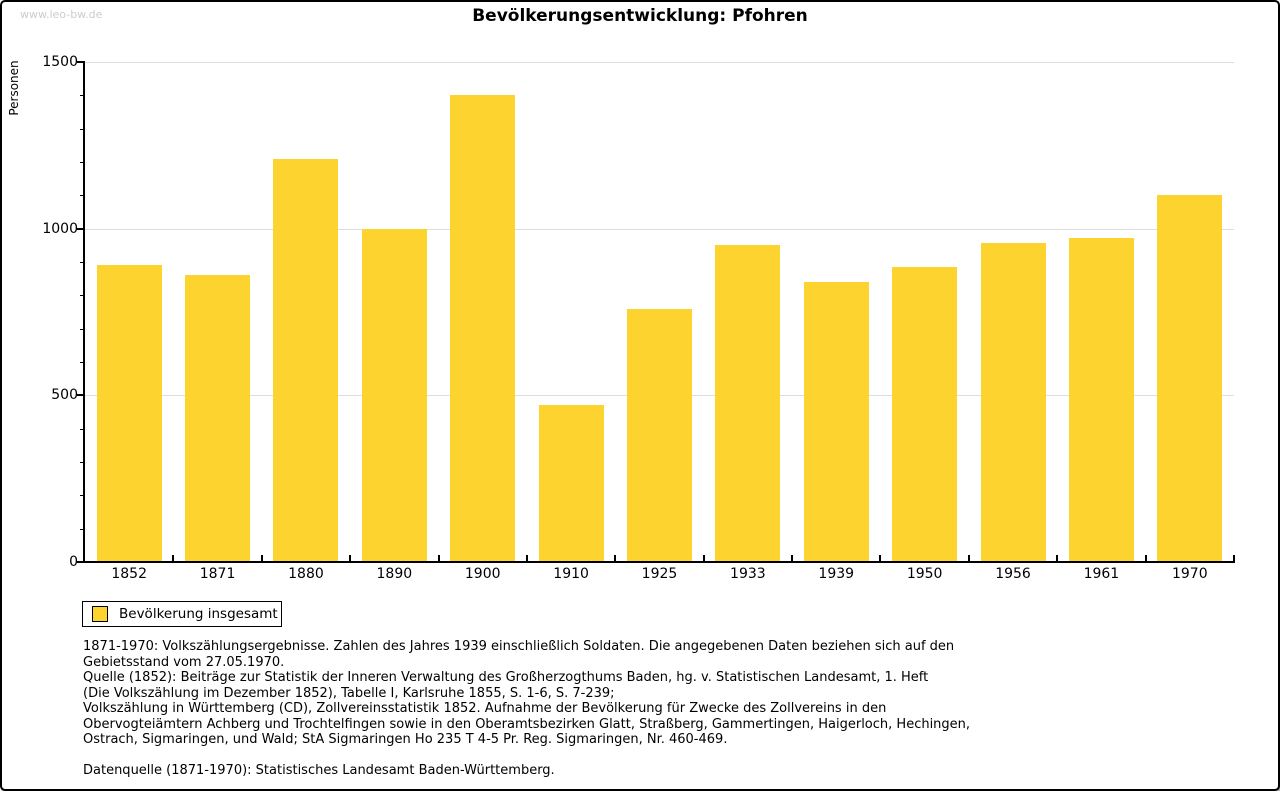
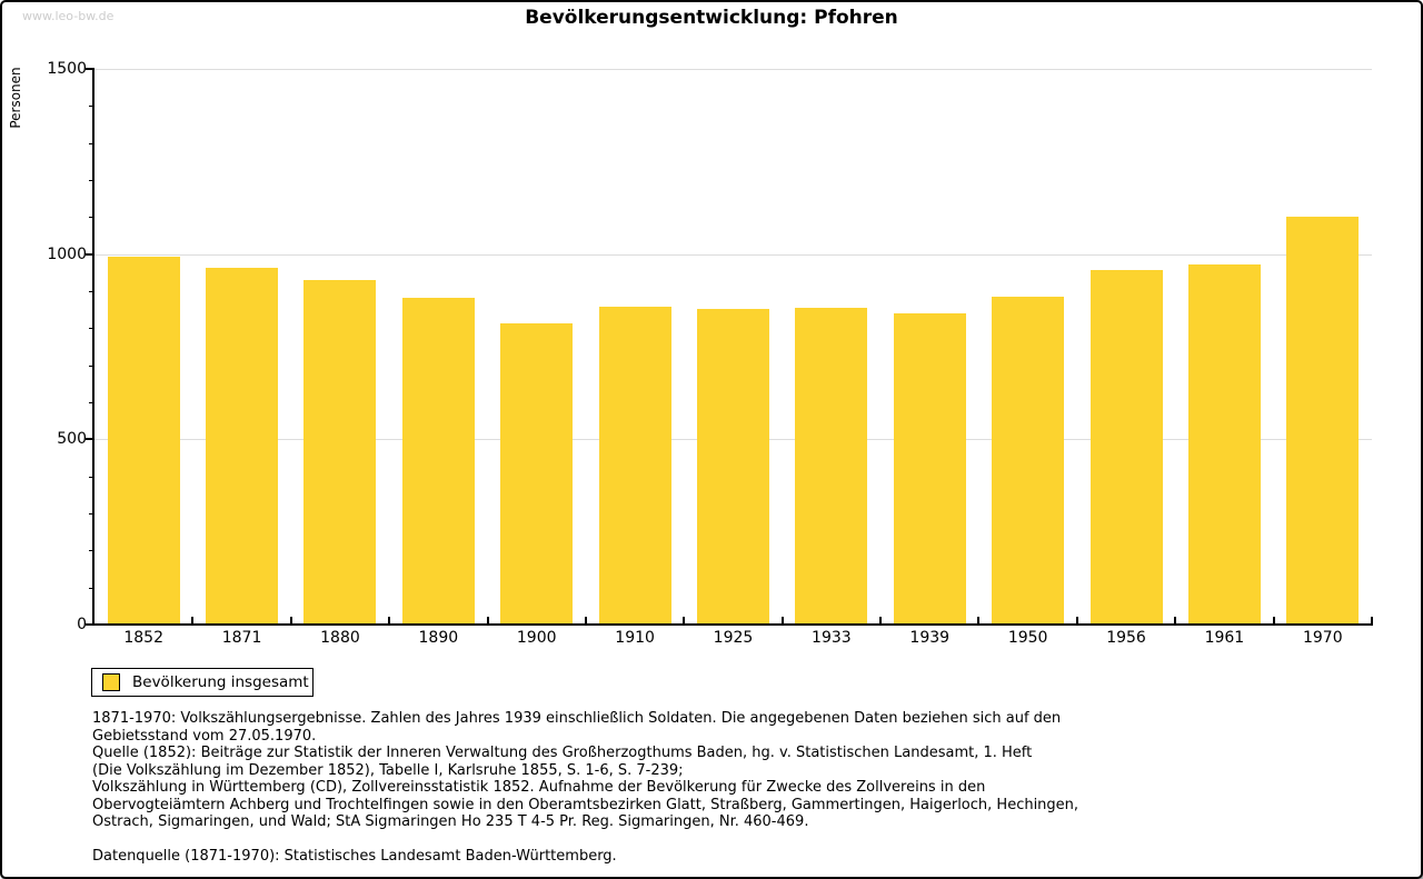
1852: 890 -> 990
1871: 860 -> 960
1880: 1210 -> 930
1890: 1000 -> 880
1900: 1400 -> 810
1910: 470 -> 860
1925: 760 -> 850
1933: 950 -> 860
